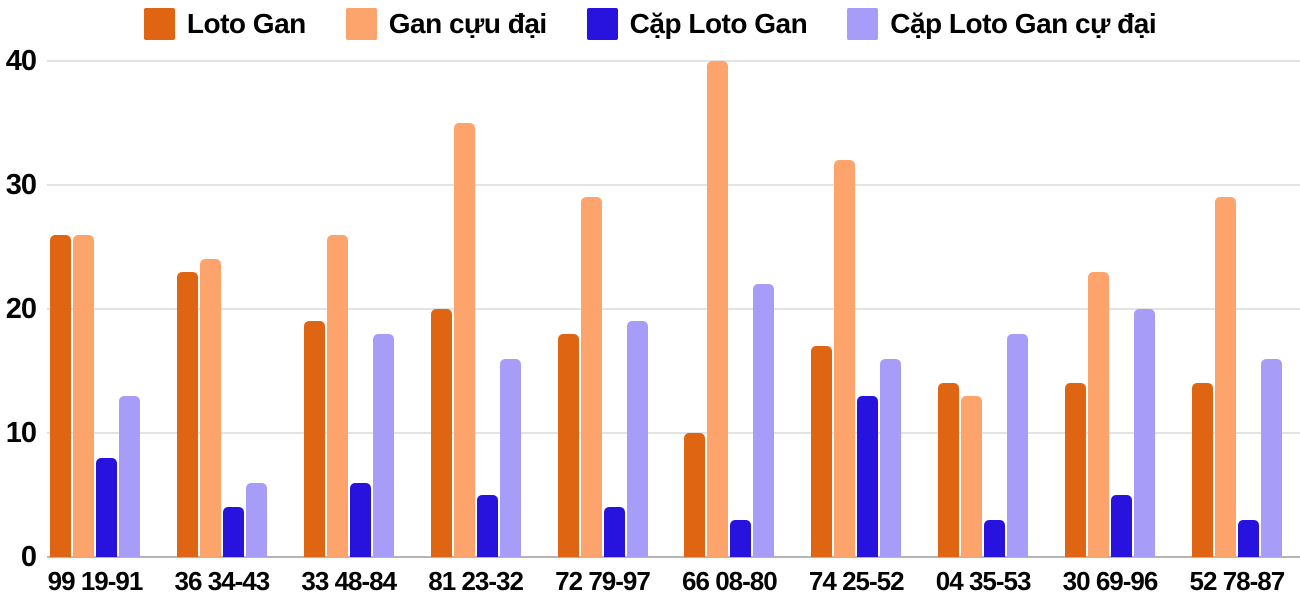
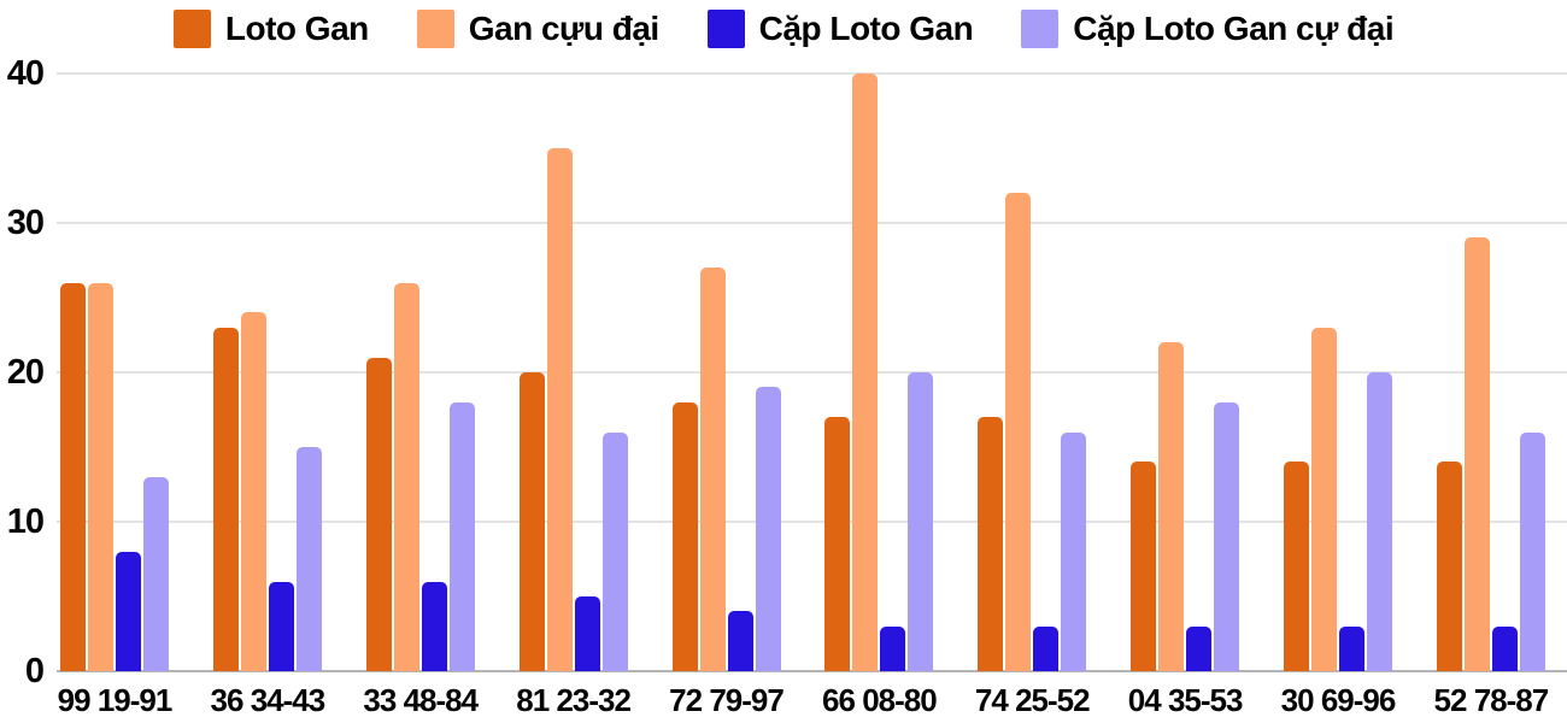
Cặp Loto Gan/36 34-43: 4 -> 6
Cặp Loto Gan cự đại/36 34-43: 6 -> 15
Loto Gan/33 48-84: 19 -> 21
Gan cựu đại/72 79-97: 29 -> 27
Loto Gan/66 08-80: 10 -> 17
Cặp Loto Gan cự đại/66 08-80: 22 -> 20
Cặp Loto Gan/74 25-52: 13 -> 3
Gan cựu đại/04 35-53: 13 -> 22
Cặp Loto Gan/30 69-96: 5 -> 3
